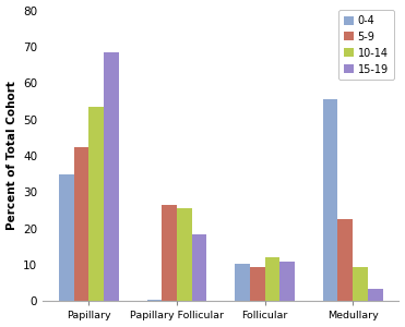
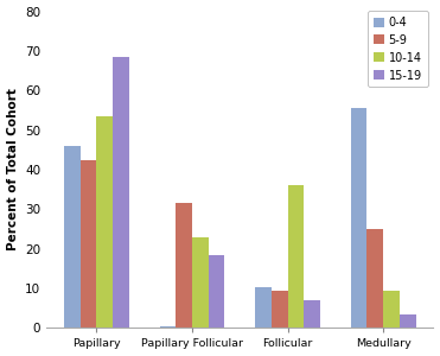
0-4/Papillary: 35.0 -> 46.0
5-9/Papillary Follicular: 26.5 -> 31.5
10-14/Papillary Follicular: 25.5 -> 23.0
10-14/Follicular: 12.0 -> 36.0
15-19/Follicular: 11.0 -> 7.0
5-9/Medullary: 22.5 -> 25.0
